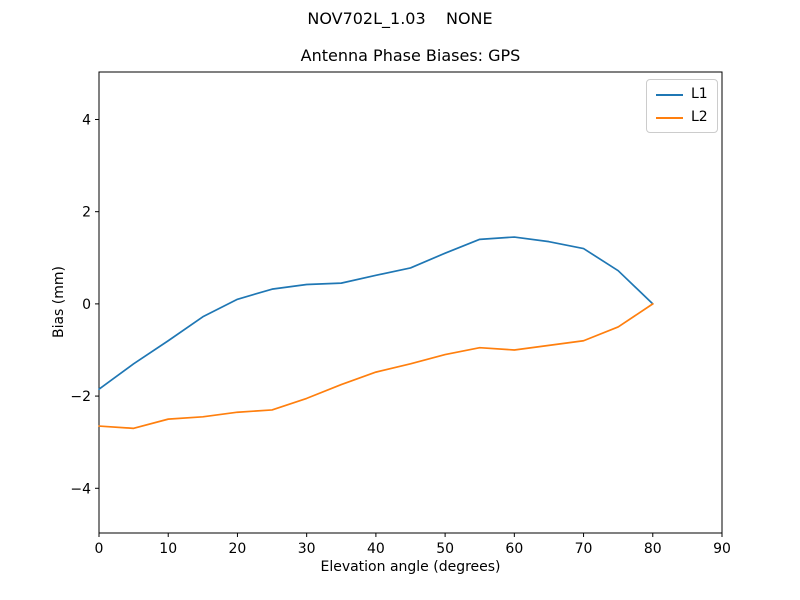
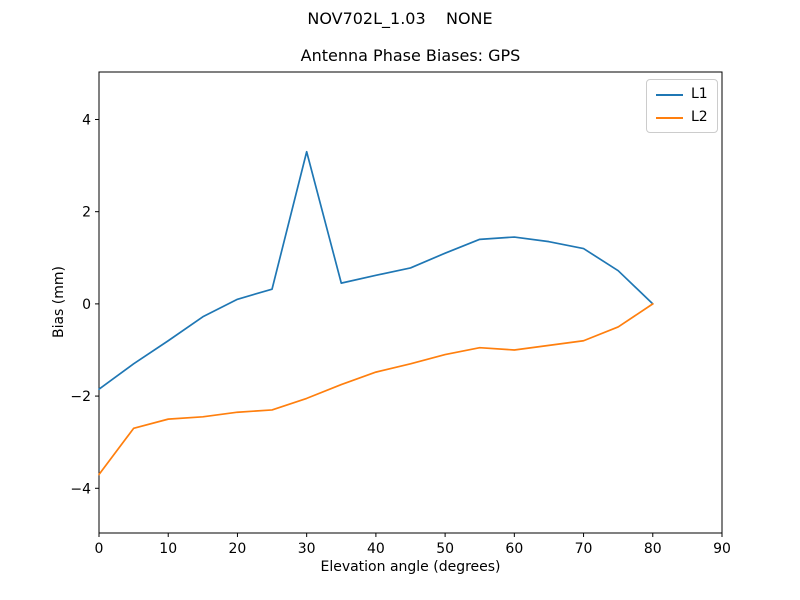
L2/0: -2.6 -> -3.7
L1/30: 0.4 -> 3.3
